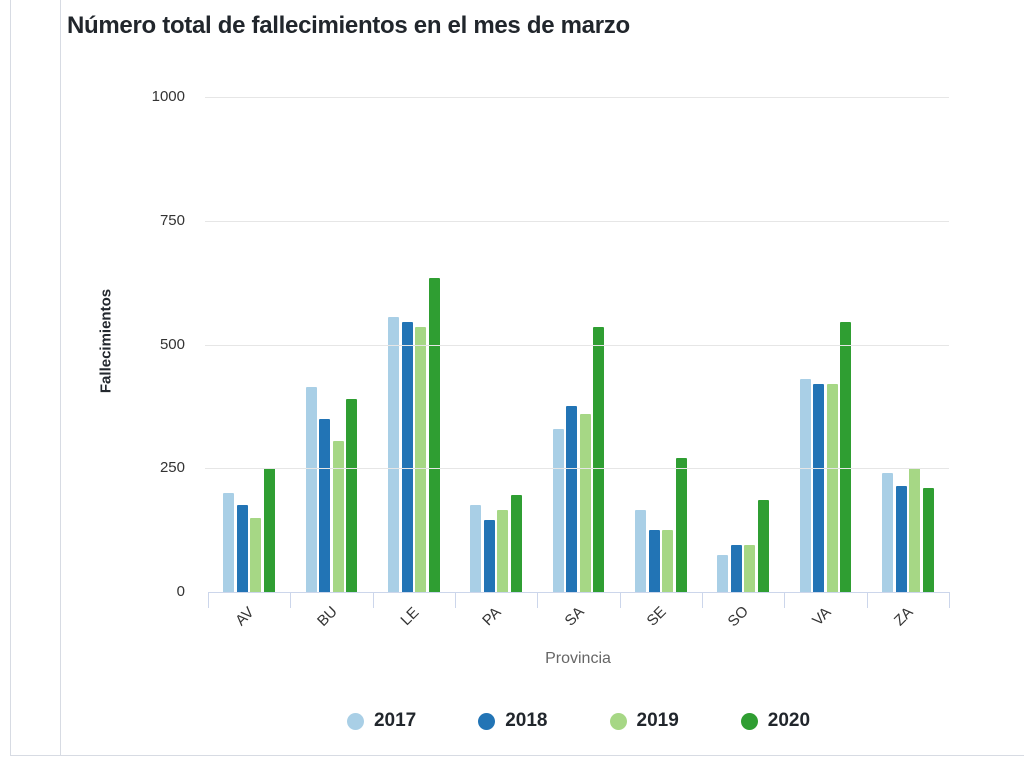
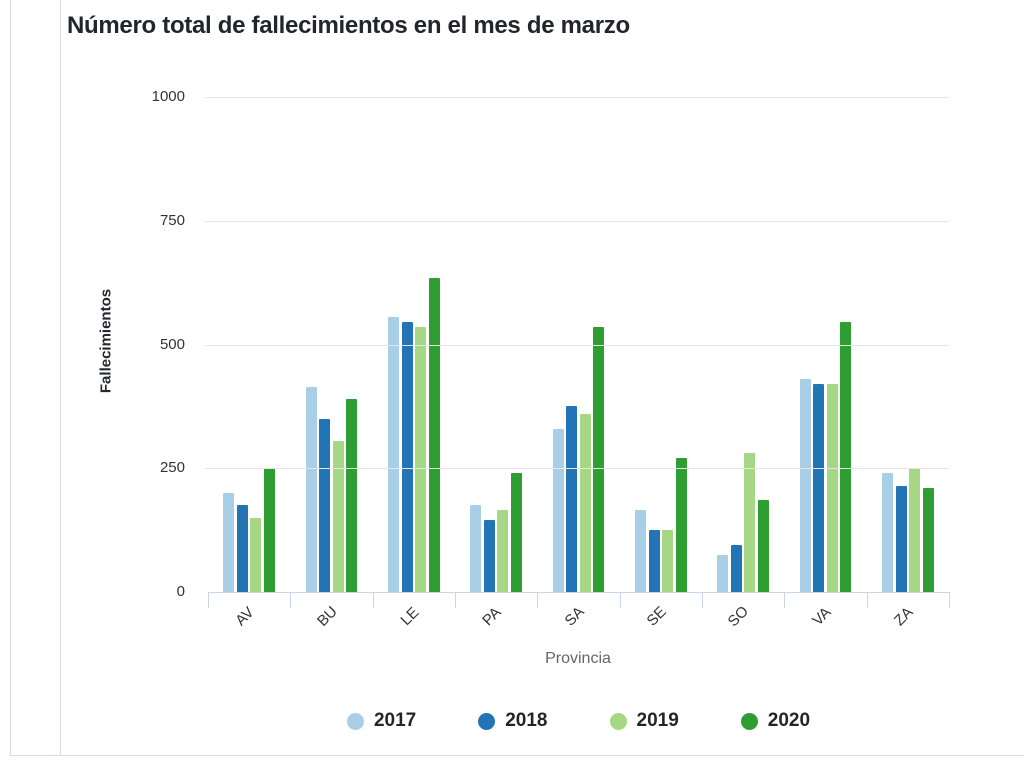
2020/PA: 200 -> 240
2019/SO: 100 -> 280
